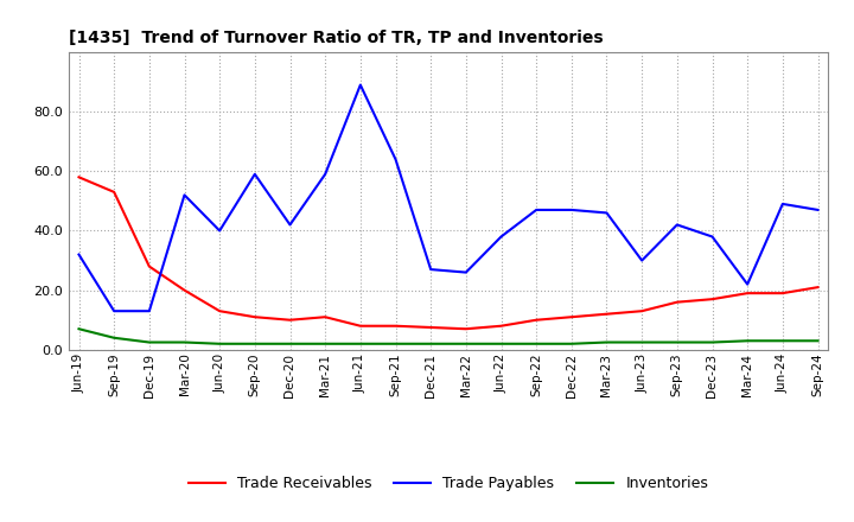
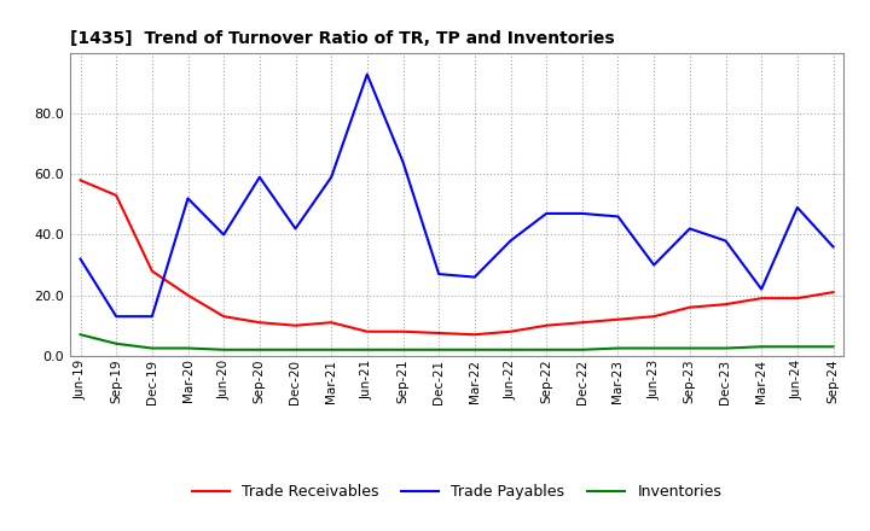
Trade Payables/Jun-21: 89 -> 93
Trade Payables/Sep-24: 47 -> 36
